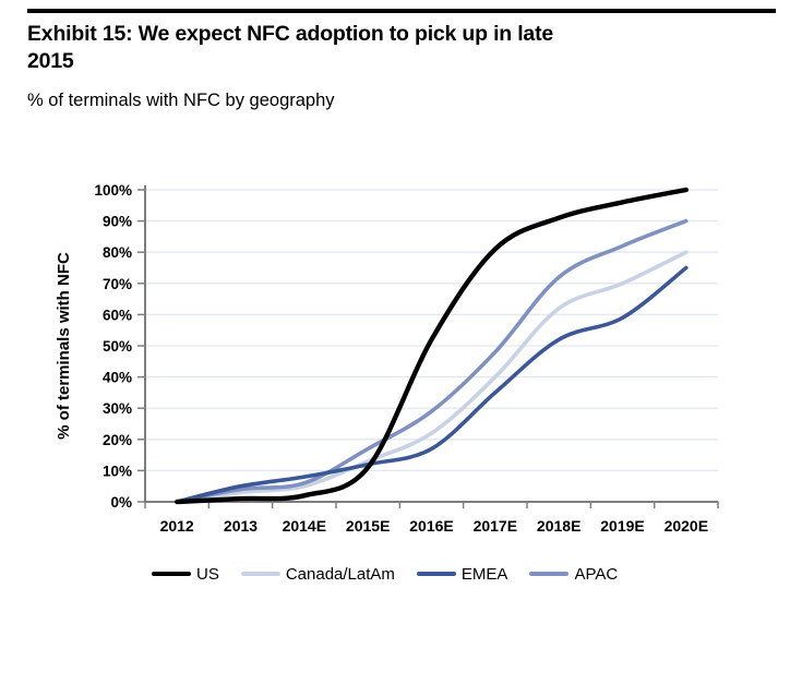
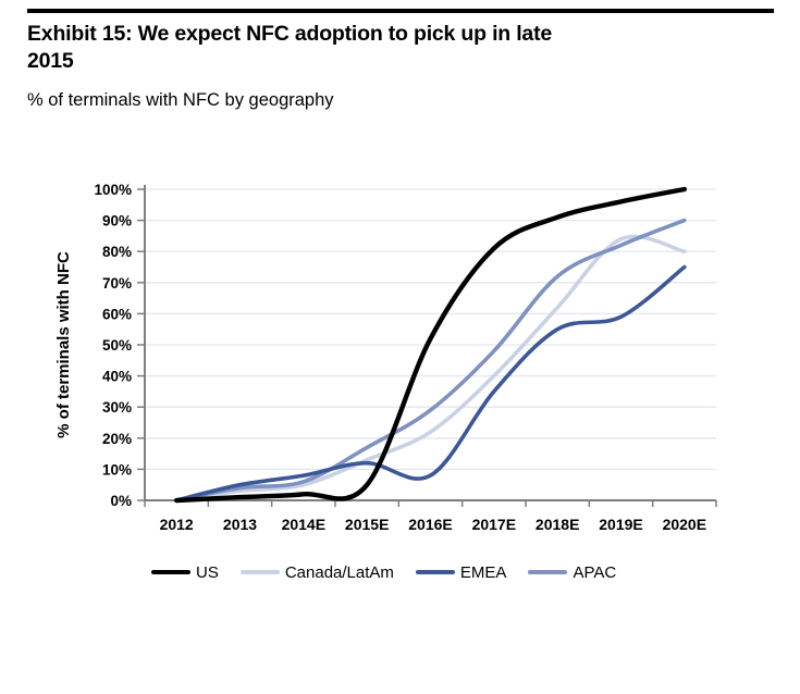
US/2015E: 11% -> 5%
EMEA/2016E: 17% -> 8%
EMEA/2018E: 52% -> 55%
Canada/LatAm/2019E: 70% -> 84%
